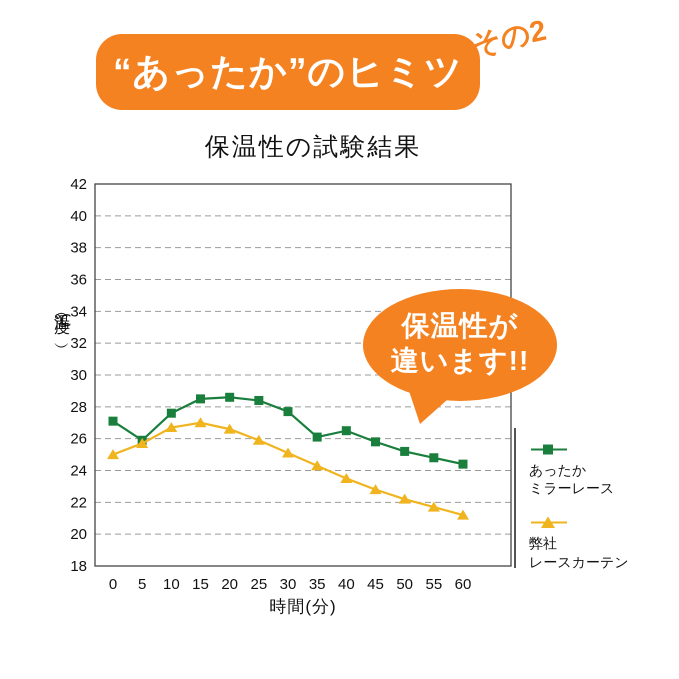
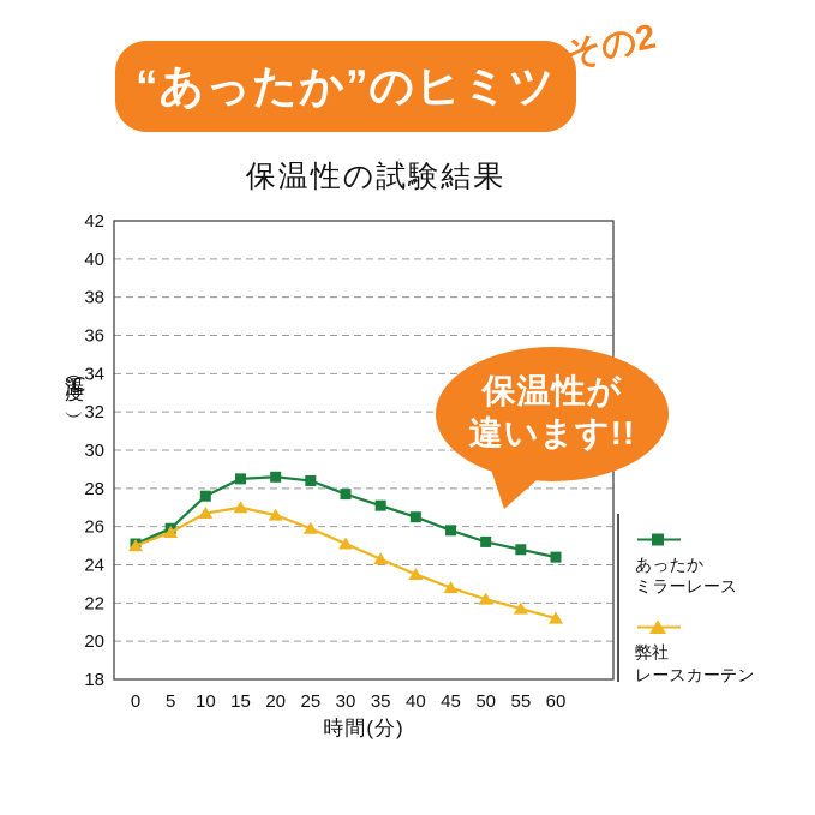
あったかミラーレース/0: 27.1 -> 25.1
あったかミラーレース/35: 26.1 -> 27.1
